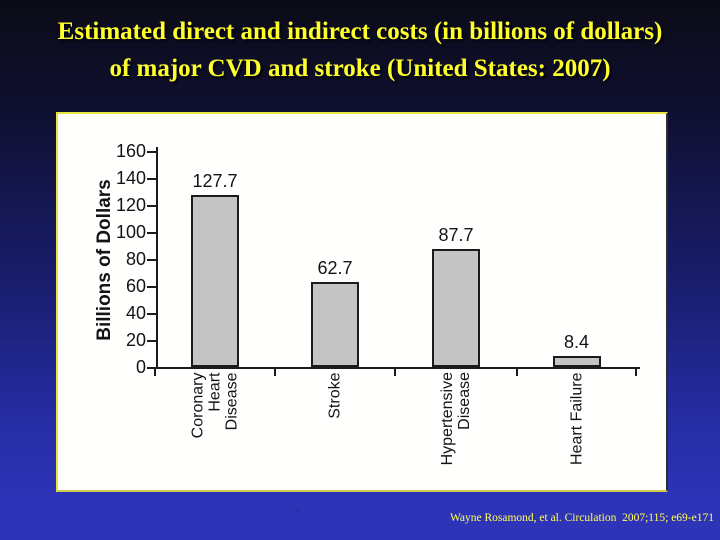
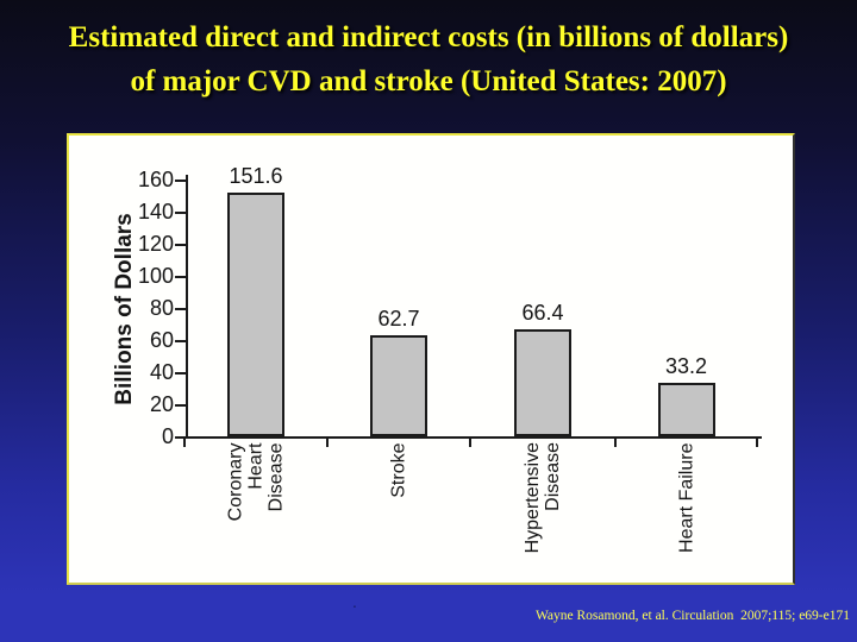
Coronary Heart Disease: 127.7 -> 151.6
Hypertensive Disease: 87.7 -> 66.4
Heart Failure: 8.4 -> 33.2
